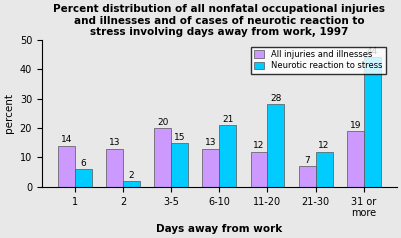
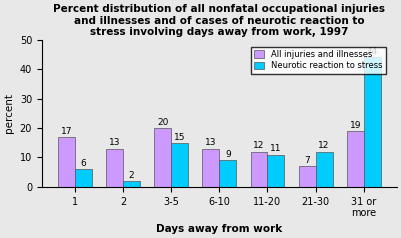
All injuries and illnesses/1: 14 -> 17
Neurotic reaction to stress/6-10: 21 -> 9
Neurotic reaction to stress/11-20: 28 -> 11
